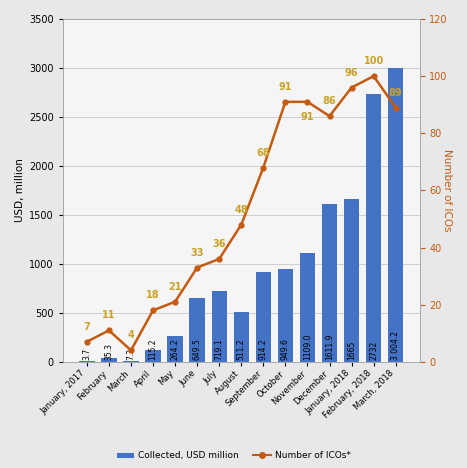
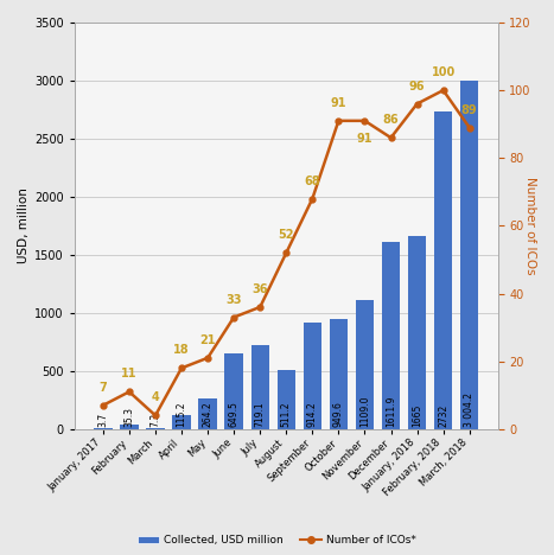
Number of ICOs*/August: 48 -> 52
